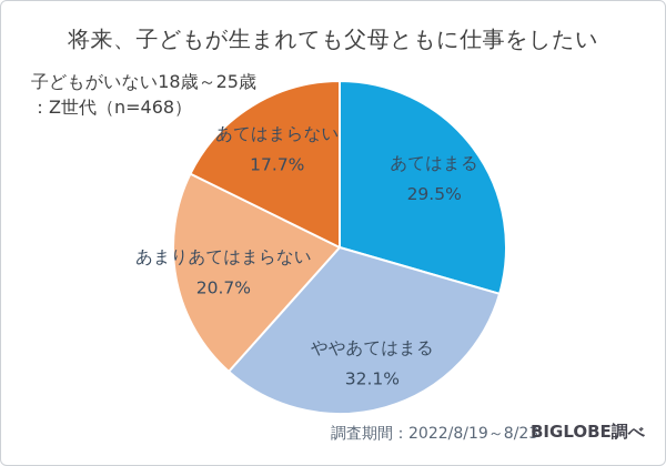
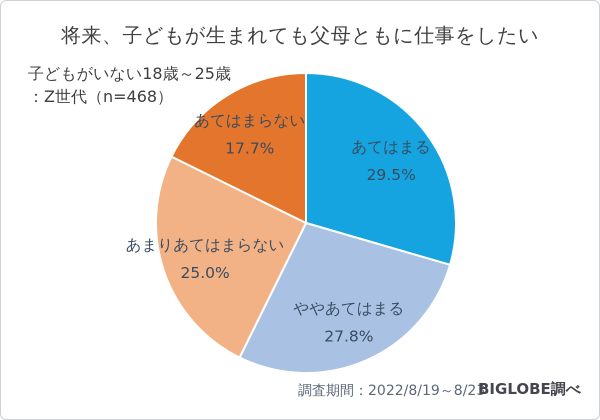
ややあてはまる: 32.1% -> 27.8%
あまりあてはまらない: 20.7% -> 25.0%
